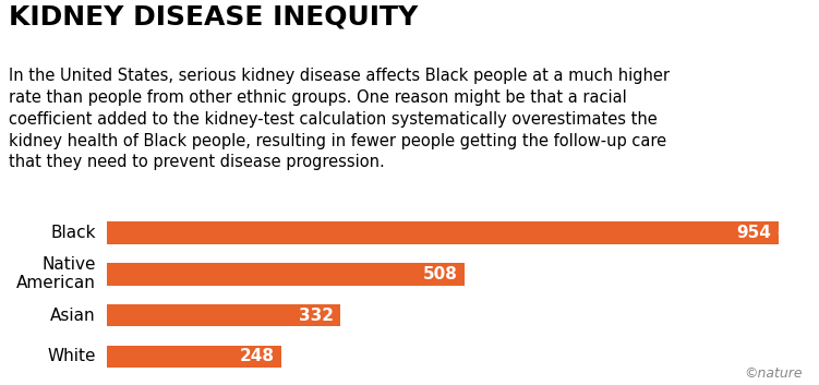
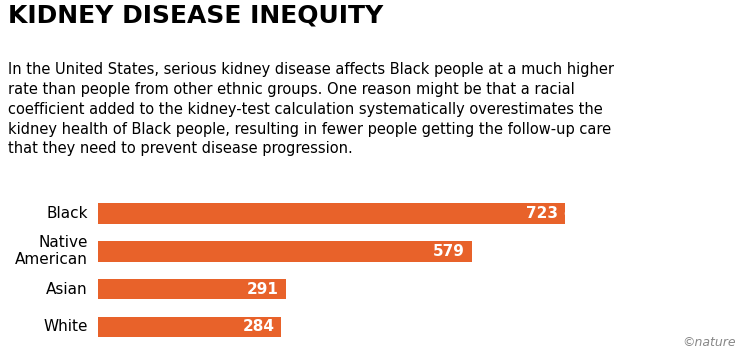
Black: 954 -> 723
Native American: 508 -> 579
Asian: 332 -> 291
White: 248 -> 284
